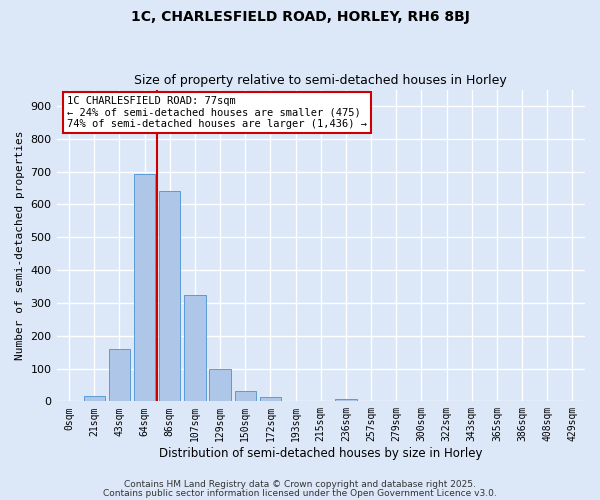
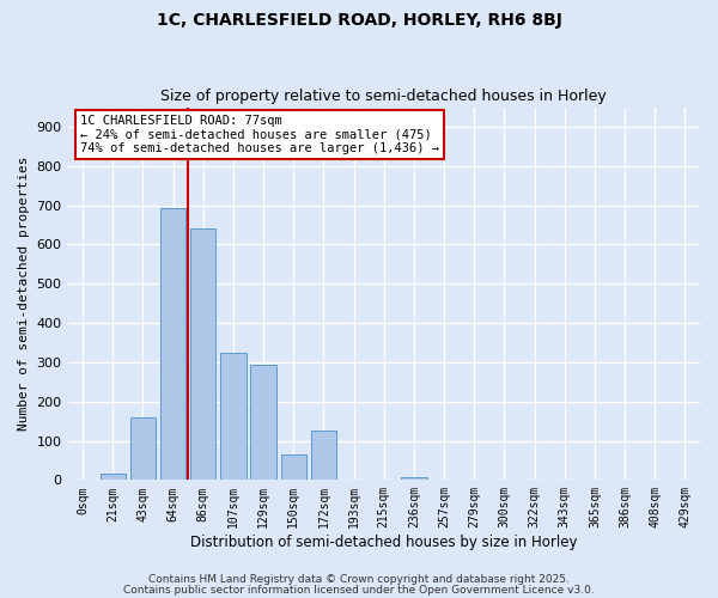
129sqm: 98 -> 295
150sqm: 31 -> 65
172sqm: 12 -> 125
